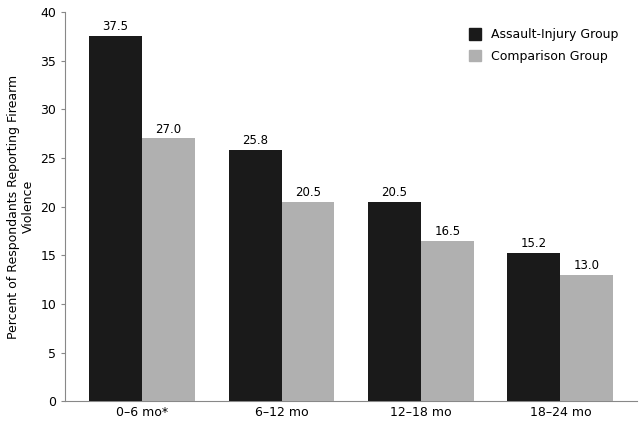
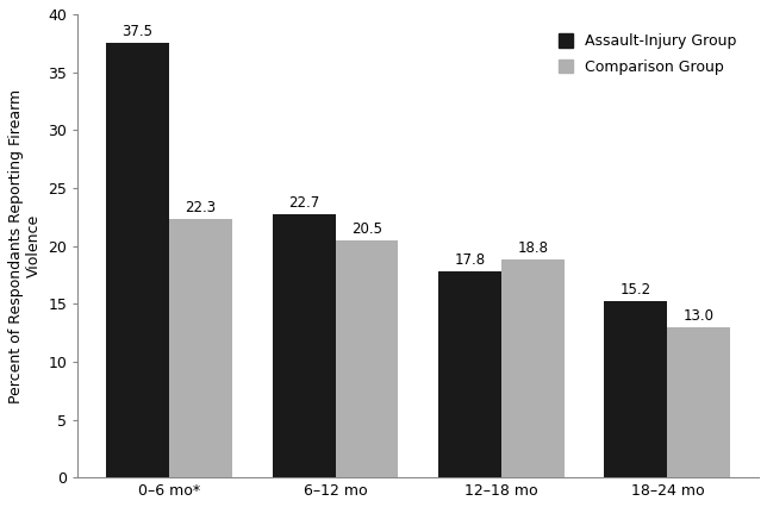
Comparison Group/0–6 mo*: 27.0 -> 22.3
Assault-Injury Group/6–12 mo: 25.8 -> 22.7
Assault-Injury Group/12–18 mo: 20.5 -> 17.8
Comparison Group/12–18 mo: 16.5 -> 18.8
